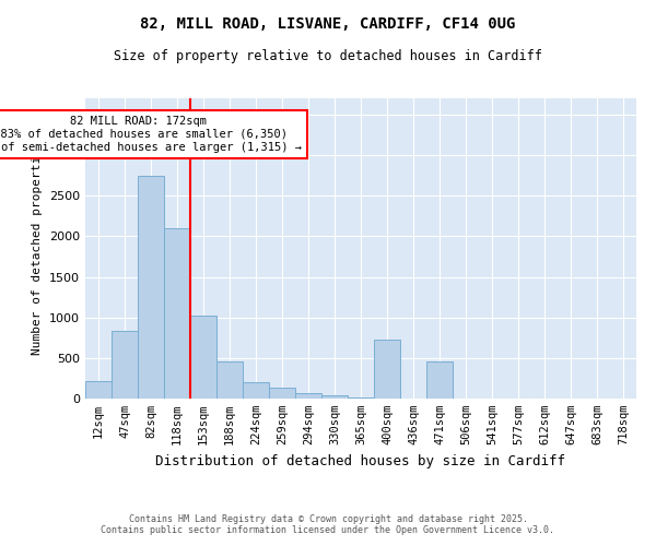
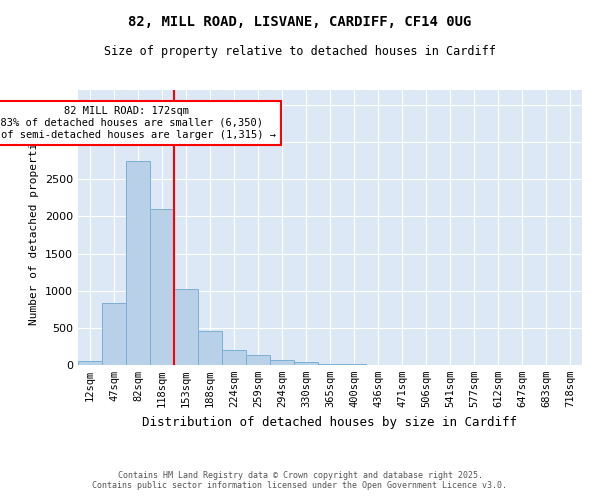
12sqm: 220 -> 60
400sqm: 720 -> 10
471sqm: 460 -> 0
